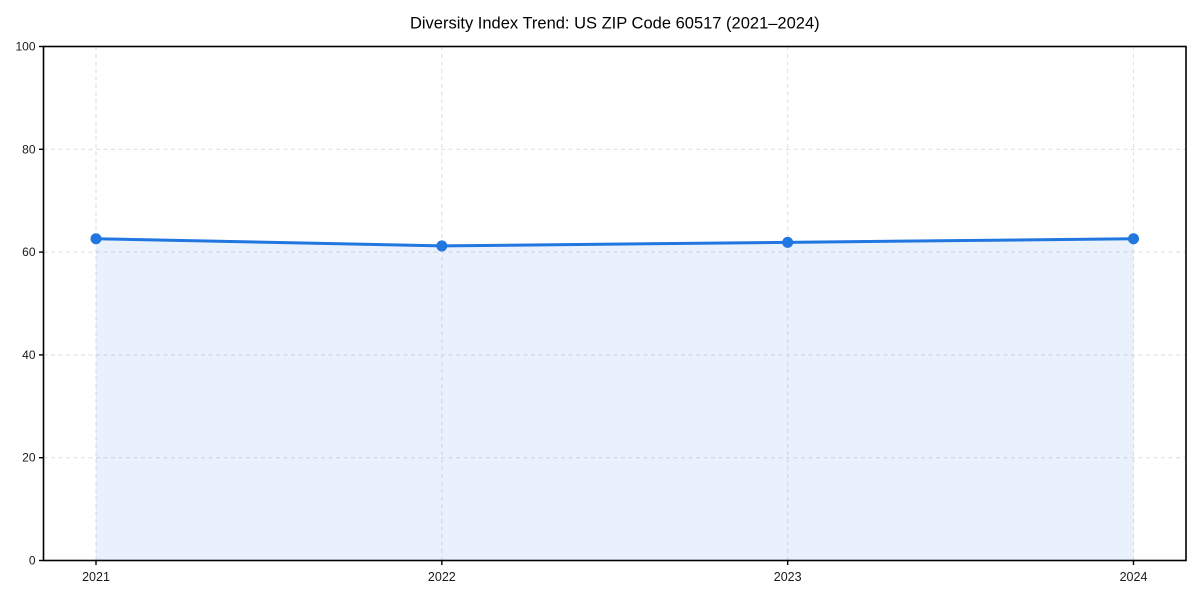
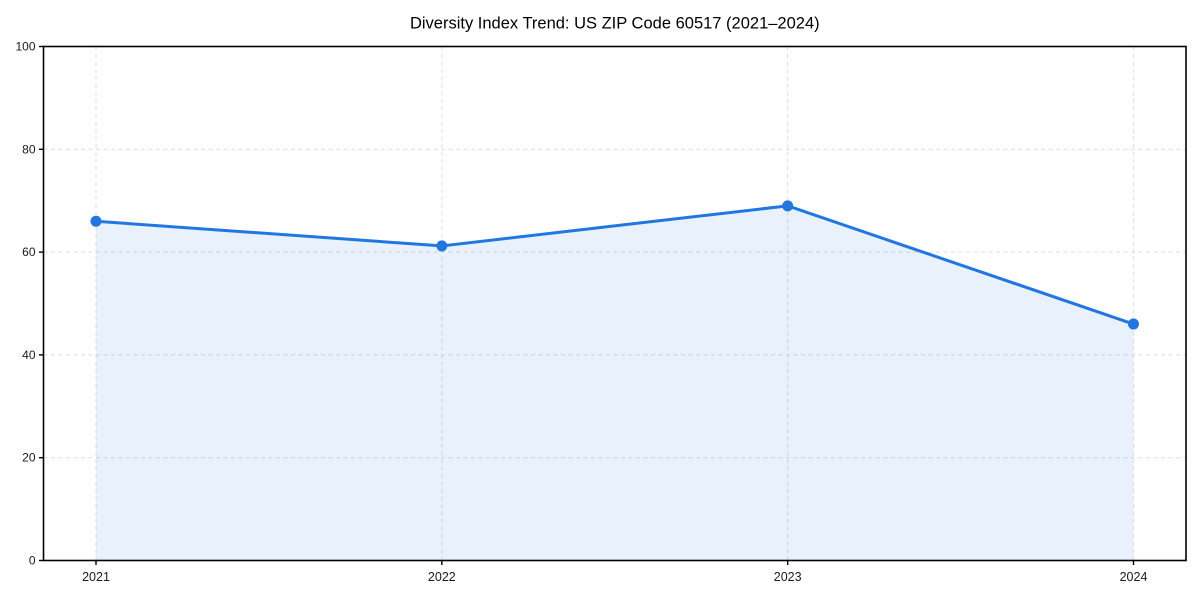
2021: 63 -> 66
2023: 62 -> 69
2024: 63 -> 46
